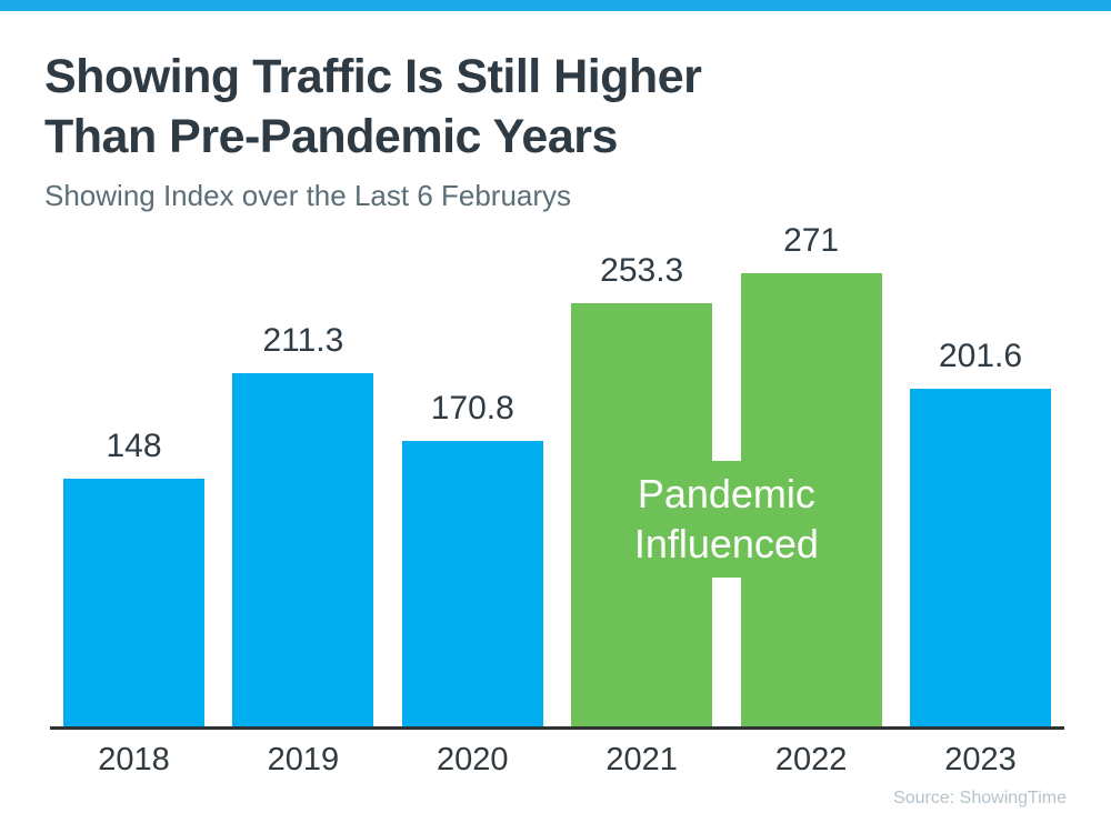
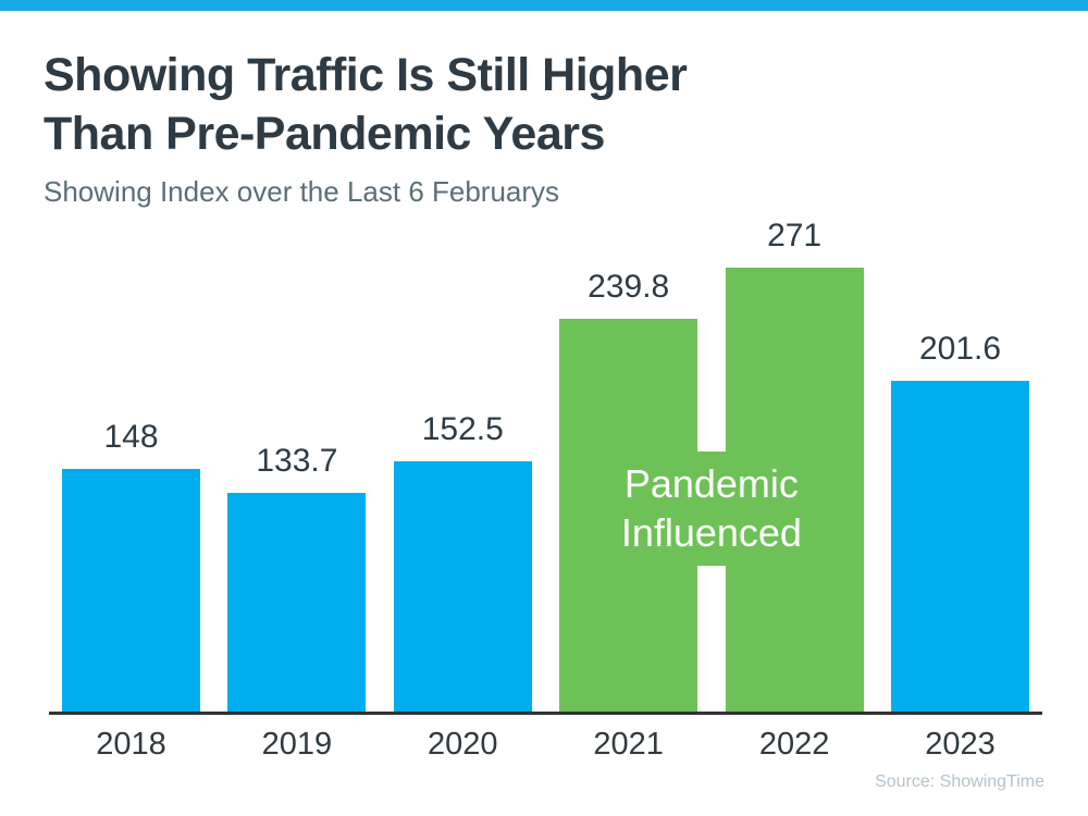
2019: 211.3 -> 133.7
2020: 170.8 -> 152.5
2021: 253.3 -> 239.8
